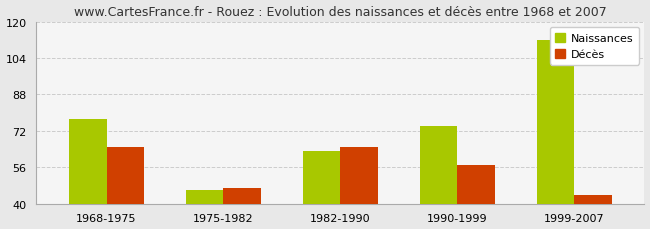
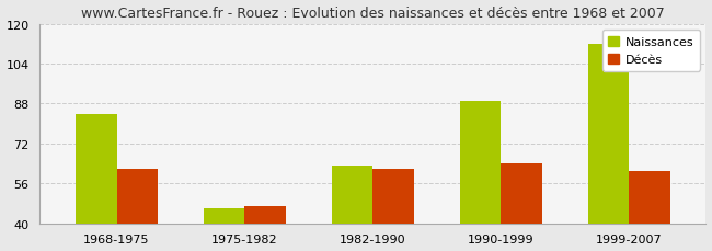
Naissances/1968-1975: 77 -> 84
Décès/1968-1975: 65 -> 62
Décès/1982-1990: 65 -> 62
Naissances/1990-1999: 74 -> 89
Décès/1990-1999: 57 -> 64
Décès/1999-2007: 44 -> 61
